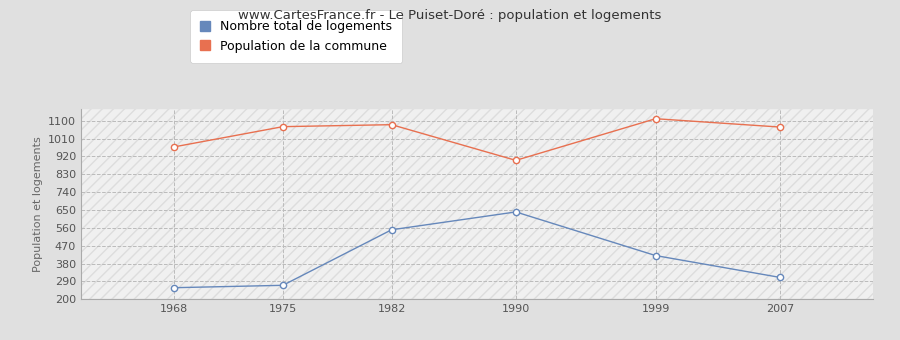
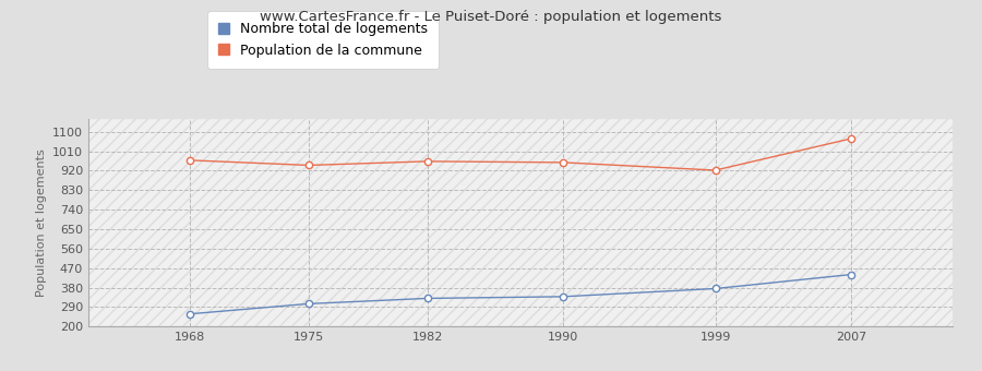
Nombre total de logements/1975: 270 -> 300
Population de la commune/1975: 1070 -> 940
Nombre total de logements/1982: 550 -> 330
Population de la commune/1982: 1080 -> 960
Nombre total de logements/1990: 640 -> 340
Population de la commune/1990: 900 -> 960
Nombre total de logements/1999: 420 -> 380
Population de la commune/1999: 1110 -> 920
Nombre total de logements/2007: 310 -> 440
